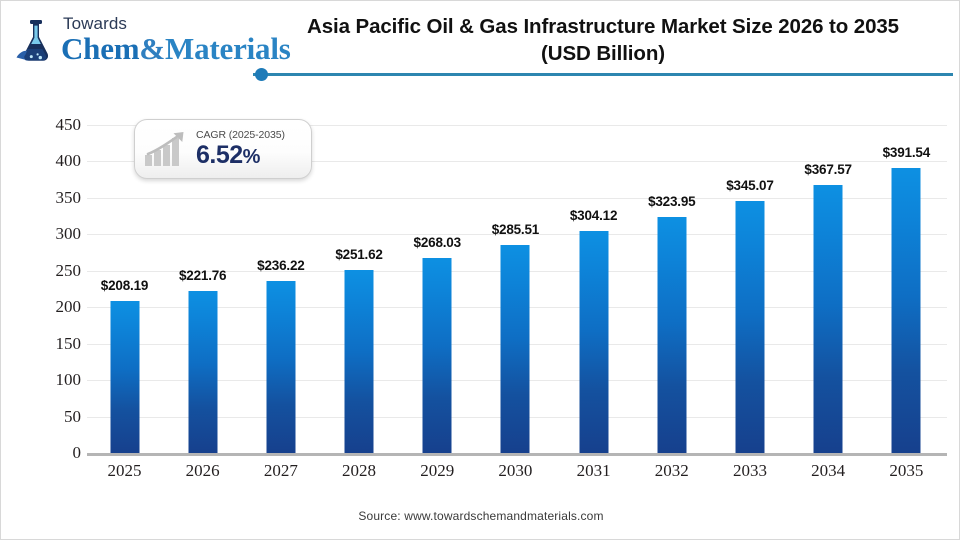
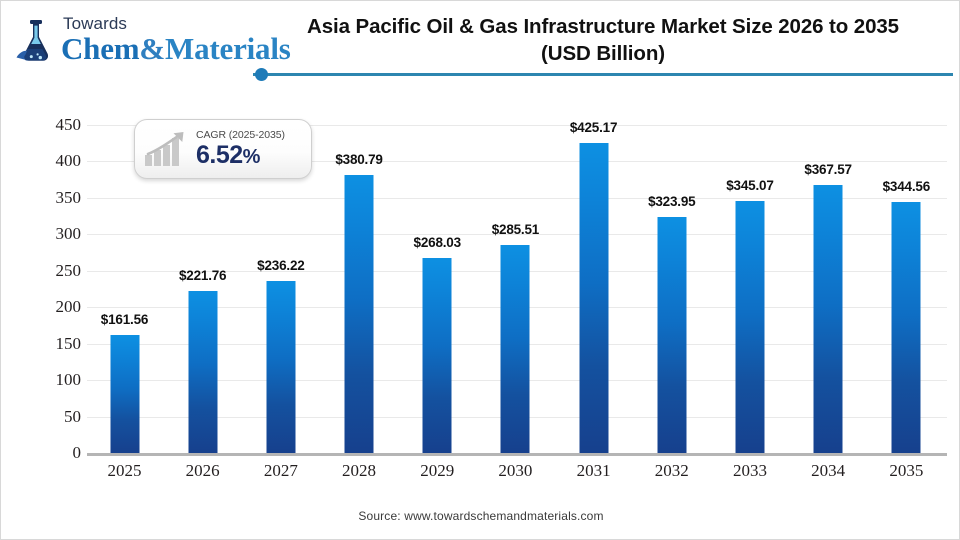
2025: $208.19 -> $161.56
2028: $251.62 -> $380.79
2031: $304.12 -> $425.17
2035: $391.54 -> $344.56
